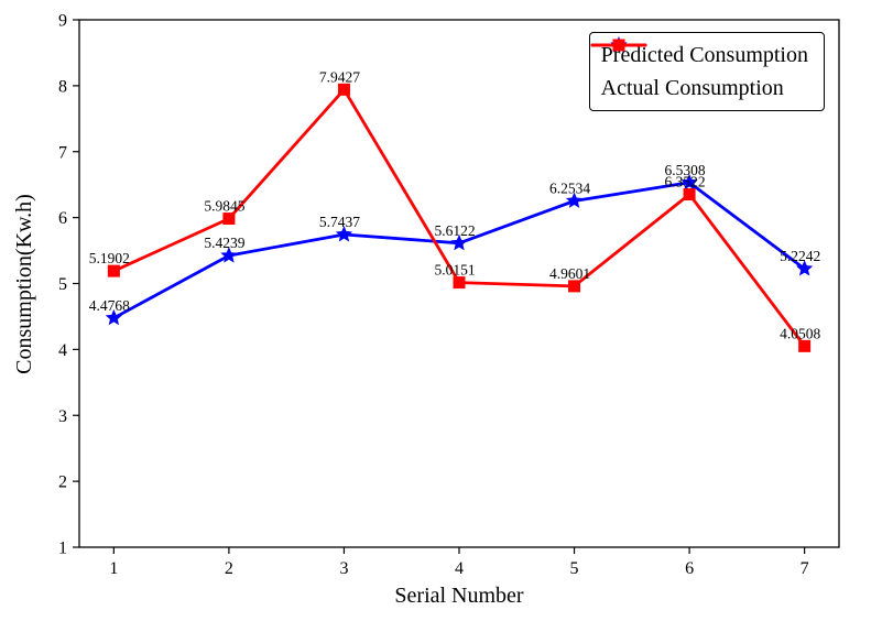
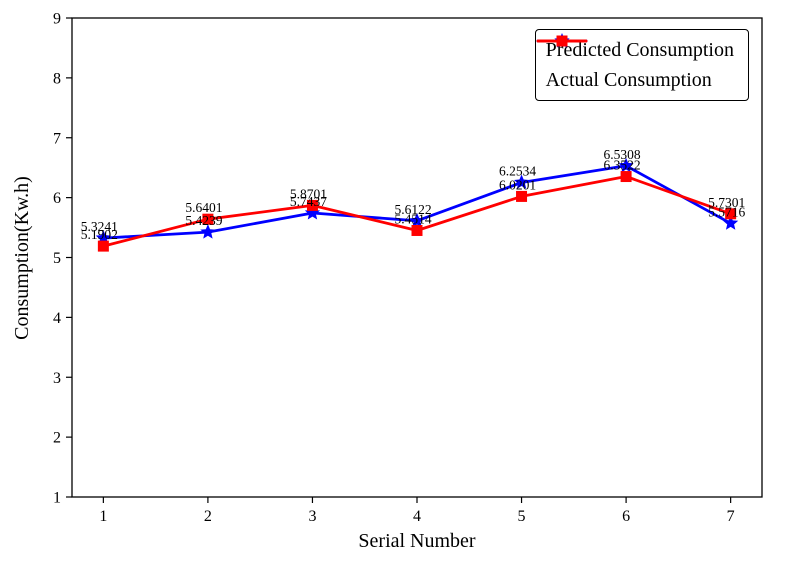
Predicted Consumption/1: 4.4768 -> 5.3241
Actual Consumption/2: 5.9845 -> 5.6401
Actual Consumption/3: 7.9427 -> 5.8701
Actual Consumption/4: 5.0151 -> 5.4514
Actual Consumption/5: 4.9601 -> 6.0201
Predicted Consumption/7: 5.2242 -> 5.5716
Actual Consumption/7: 4.0508 -> 5.7301
